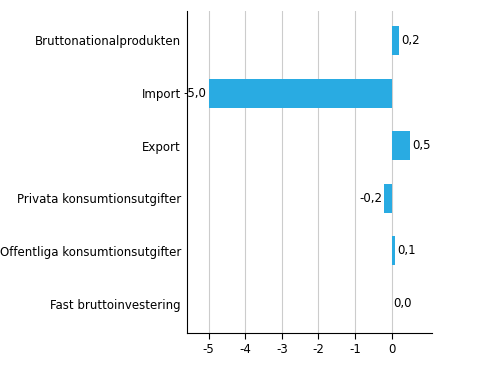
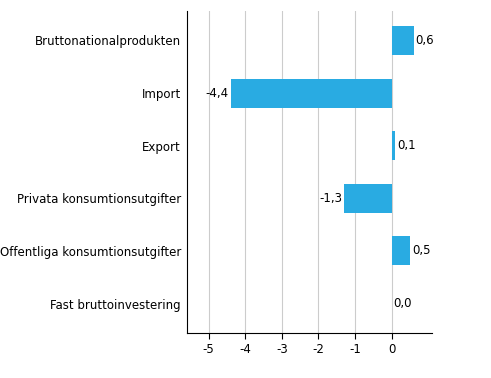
Bruttonationalprodukten: 0,2 -> 0,6
Import: -5,0 -> -4,4
Export: 0,5 -> 0,1
Privata konsumtionsutgifter: -0,2 -> -1,3
Offentliga konsumtionsutgifter: 0,1 -> 0,5
